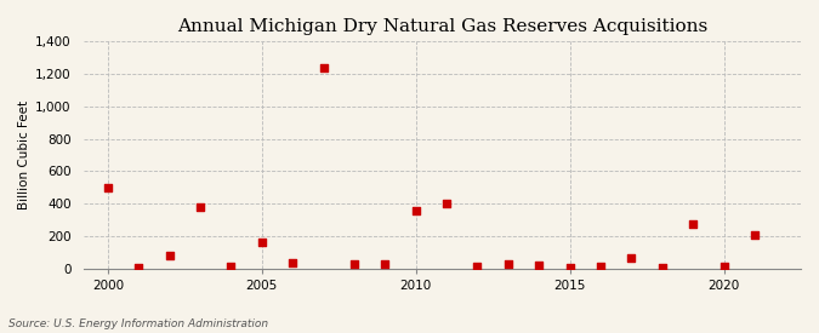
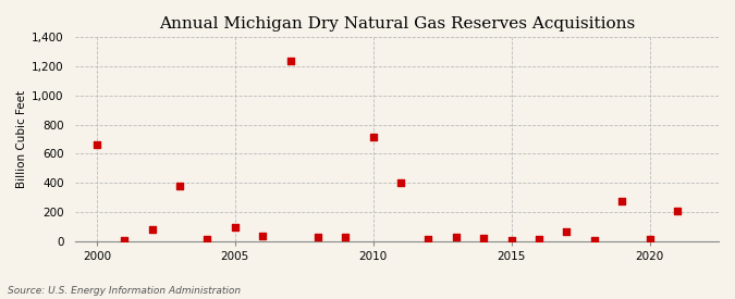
2000: 500 -> 660
2005: 160 -> 100
2010: 360 -> 720
